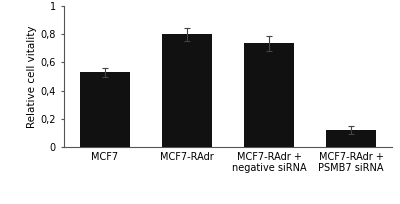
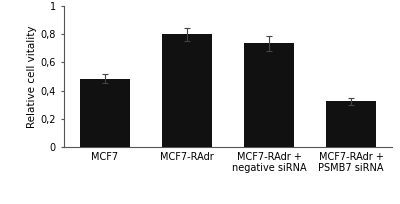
MCF7: 0,53 -> 0,48
MCF7-RAdr + PSMB7 siRNA: 0,12 -> 0,33
